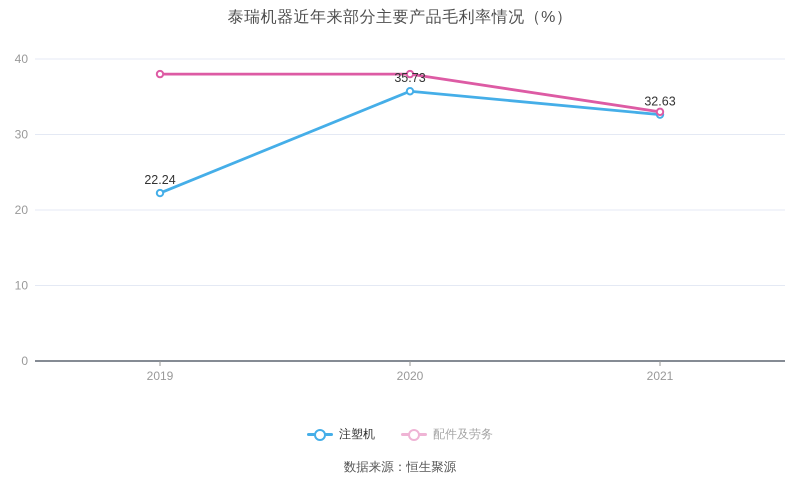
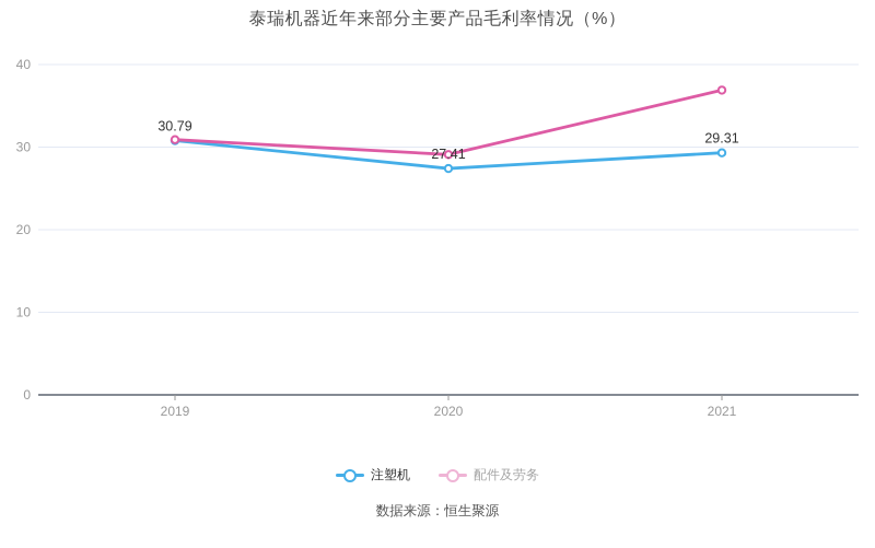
注塑机/2019: 22.24 -> 30.79
配件及劳务/2019: 38 -> 31
注塑机/2020: 35.73 -> 27.41
配件及劳务/2020: 38 -> 29
注塑机/2021: 32.63 -> 29.31
配件及劳务/2021: 33 -> 37
